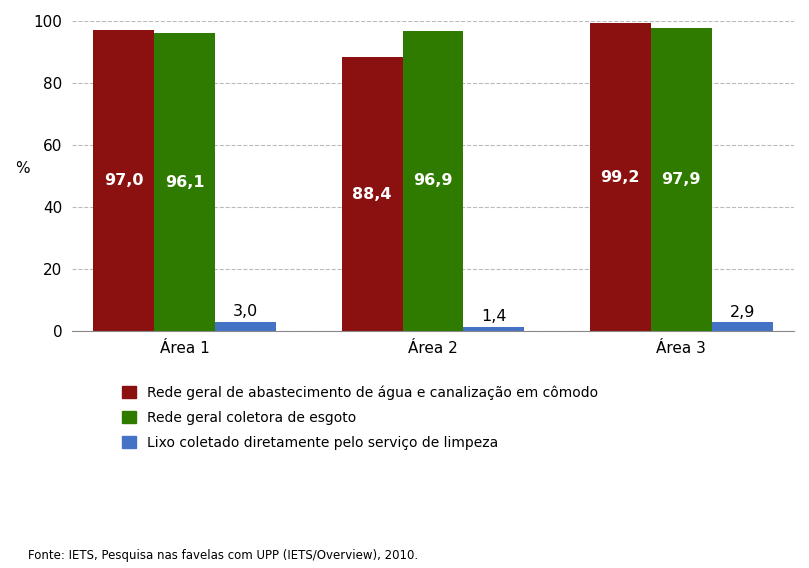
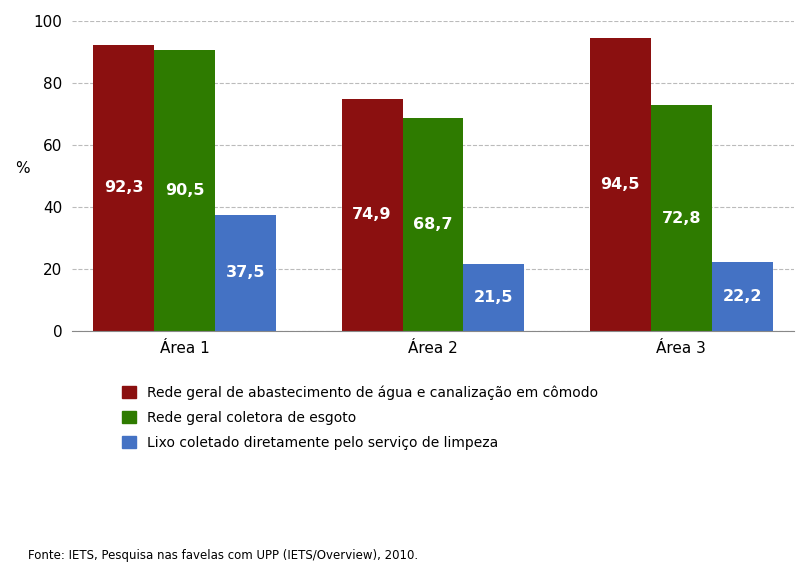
Rede geral de abastecimento de água e canalização em cômodo/Área 1: 97,0 -> 92,3
Rede geral coletora de esgoto/Área 1: 96,1 -> 90,5
Lixo coletado diretamente pelo serviço de limpeza/Área 1: 3,0 -> 37,5
Rede geral de abastecimento de água e canalização em cômodo/Área 2: 88,4 -> 74,9
Rede geral coletora de esgoto/Área 2: 96,9 -> 68,7
Lixo coletado diretamente pelo serviço de limpeza/Área 2: 1,4 -> 21,5
Rede geral de abastecimento de água e canalização em cômodo/Área 3: 99,2 -> 94,5
Rede geral coletora de esgoto/Área 3: 97,9 -> 72,8
Lixo coletado diretamente pelo serviço de limpeza/Área 3: 2,9 -> 22,2
